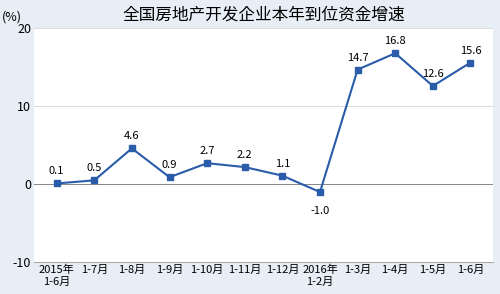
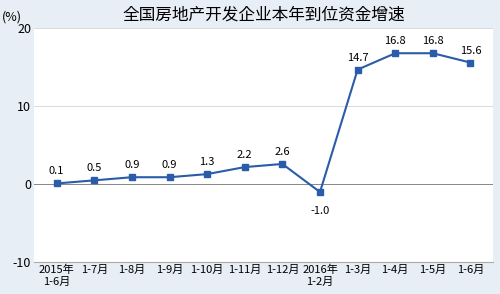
1-8月: 4.6 -> 0.9
1-10月: 2.7 -> 1.3
1-12月: 1.1 -> 2.6
1-5月: 12.6 -> 16.8
